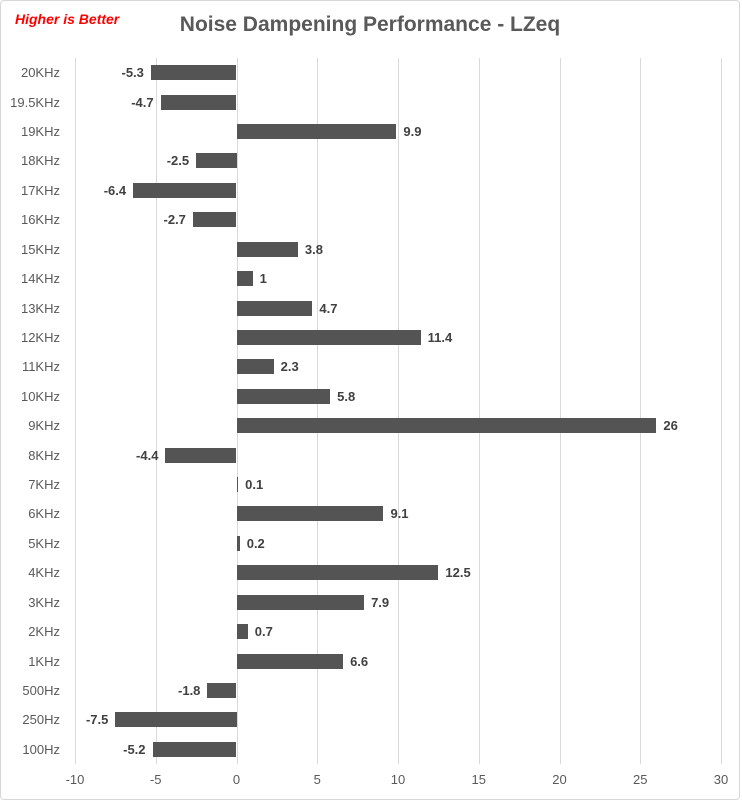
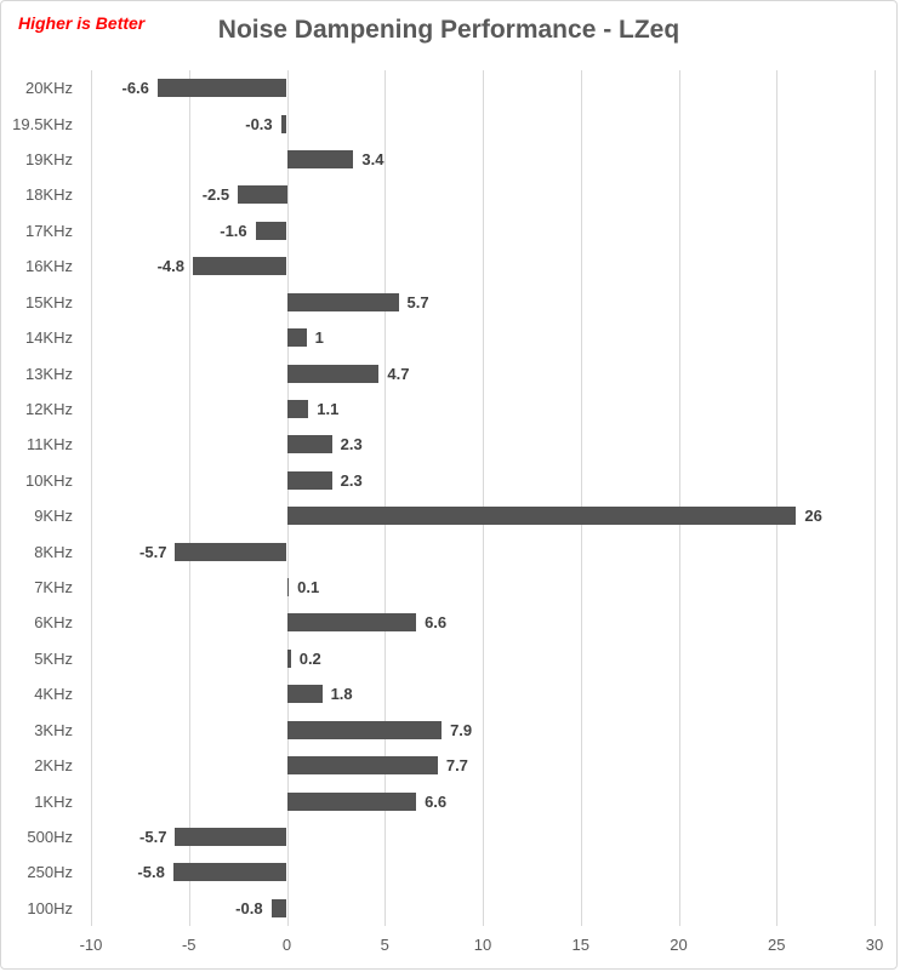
20KHz: -5.3 -> -6.6
19.5KHz: -4.7 -> -0.3
19KHz: 9.9 -> 3.4
17KHz: -6.4 -> -1.6
16KHz: -2.7 -> -4.8
15KHz: 3.8 -> 5.7
12KHz: 11.4 -> 1.1
10KHz: 5.8 -> 2.3
8KHz: -4.4 -> -5.7
6KHz: 9.1 -> 6.6
4KHz: 12.5 -> 1.8
2KHz: 0.7 -> 7.7
500Hz: -1.8 -> -5.7
250Hz: -7.5 -> -5.8
100Hz: -5.2 -> -0.8
